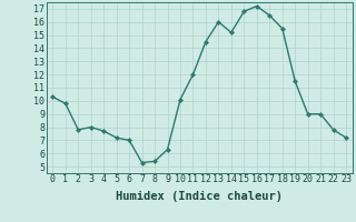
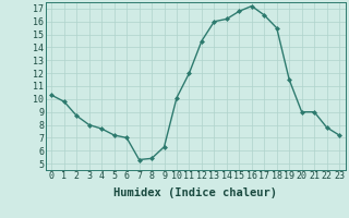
2: 7.8 -> 8.7
14: 15.2 -> 16.2
